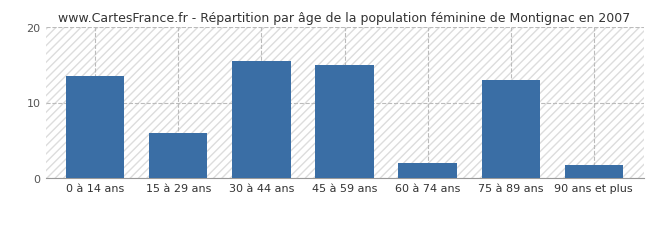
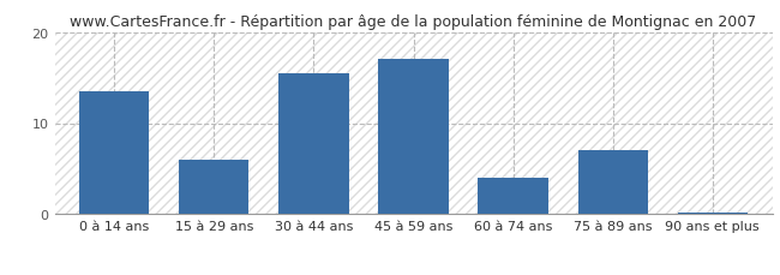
45 à 59 ans: 15.0 -> 17.0
60 à 74 ans: 2.0 -> 4.0
75 à 89 ans: 13.0 -> 7.0
90 ans et plus: 1.8 -> 0.2
